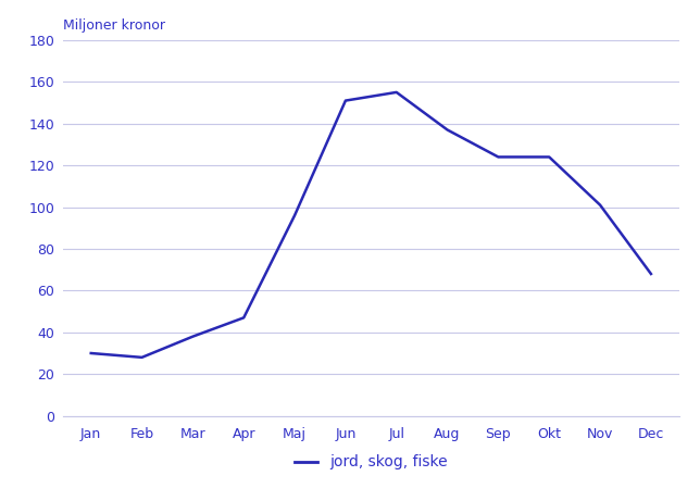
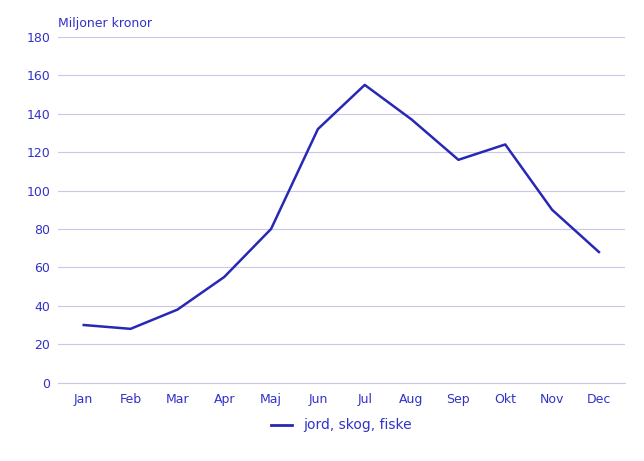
Apr: 47 -> 55
Maj: 96 -> 80
Jun: 151 -> 132
Sep: 124 -> 116
Nov: 101 -> 90
